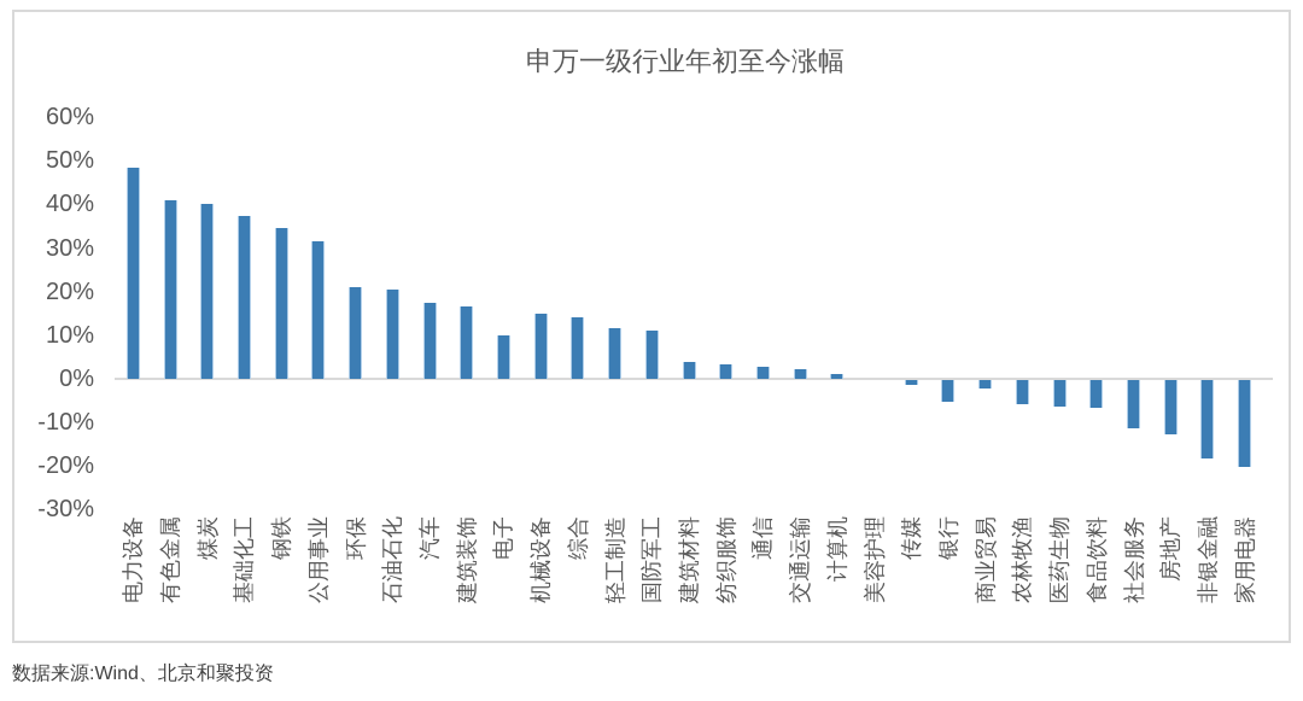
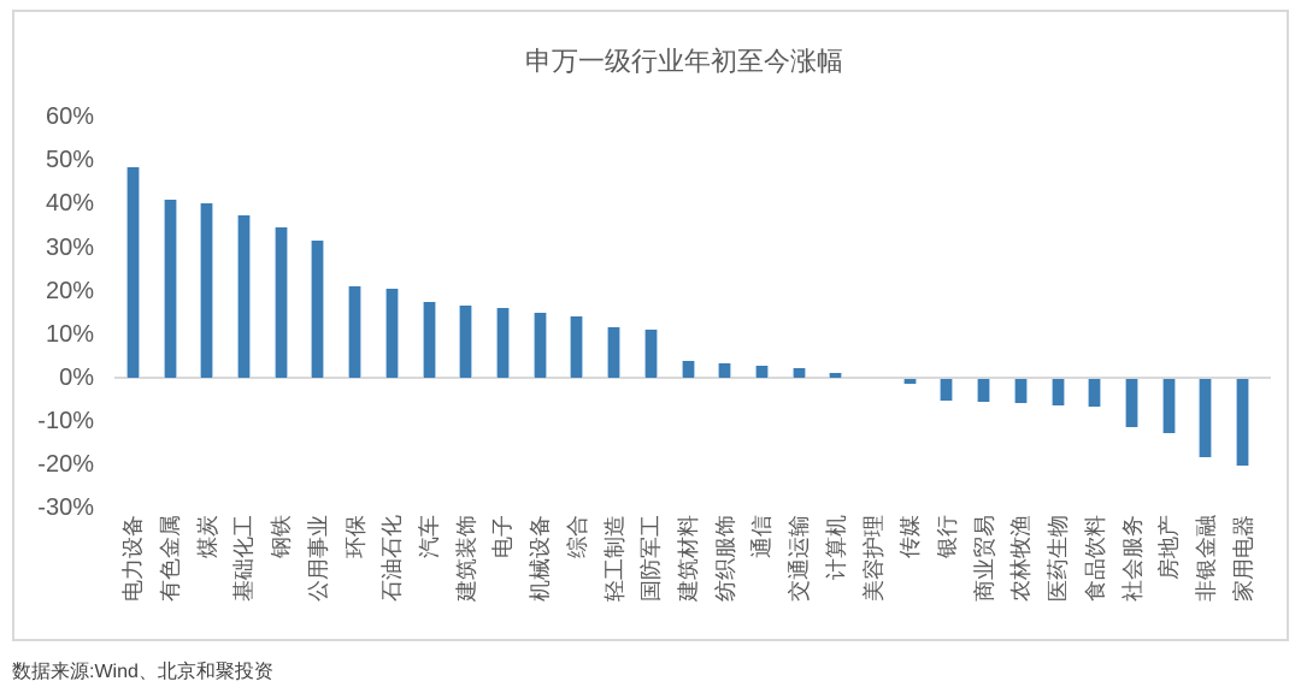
电子: 10% -> 16%
商业贸易: -2% -> -5%
